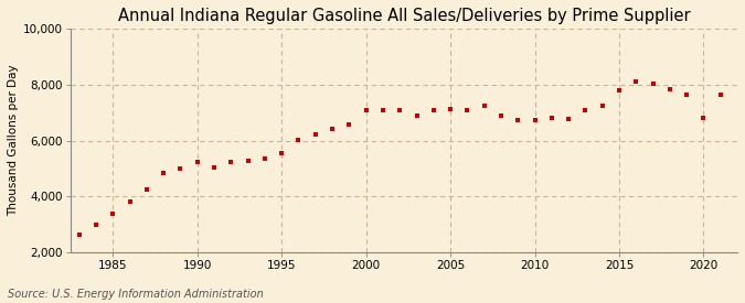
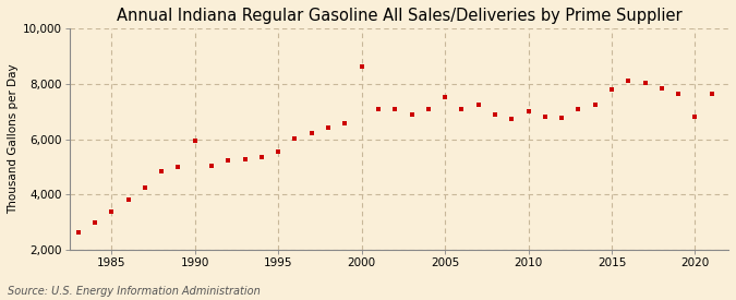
1990: 5,250 -> 5,950
2000: 7,070 -> 8,600
2005: 7,120 -> 7,500
2010: 6,720 -> 7,000
